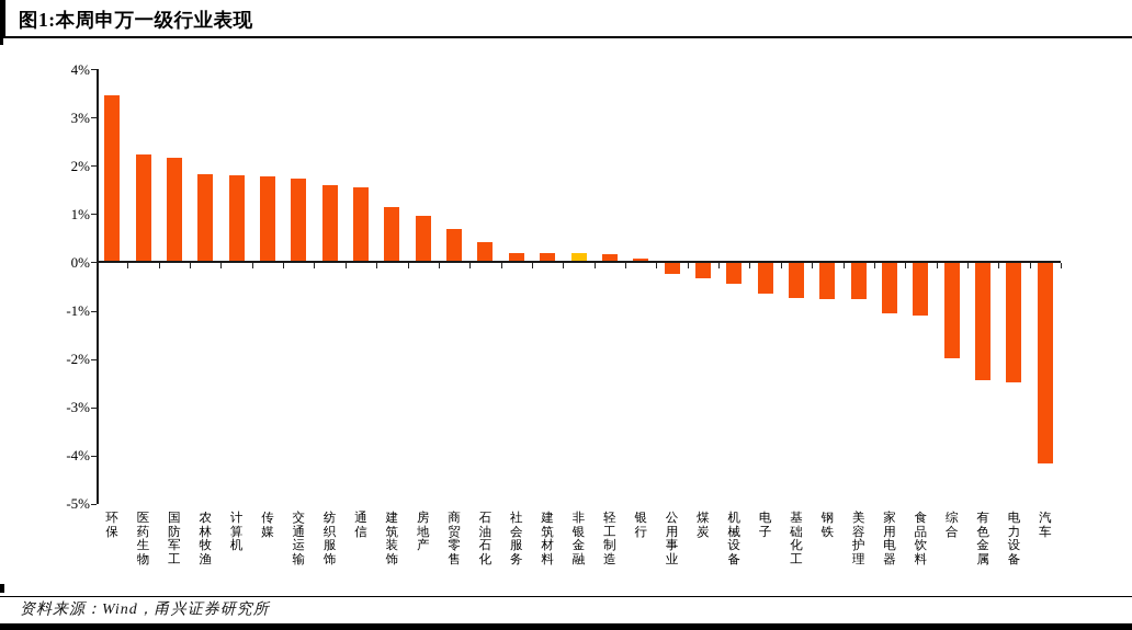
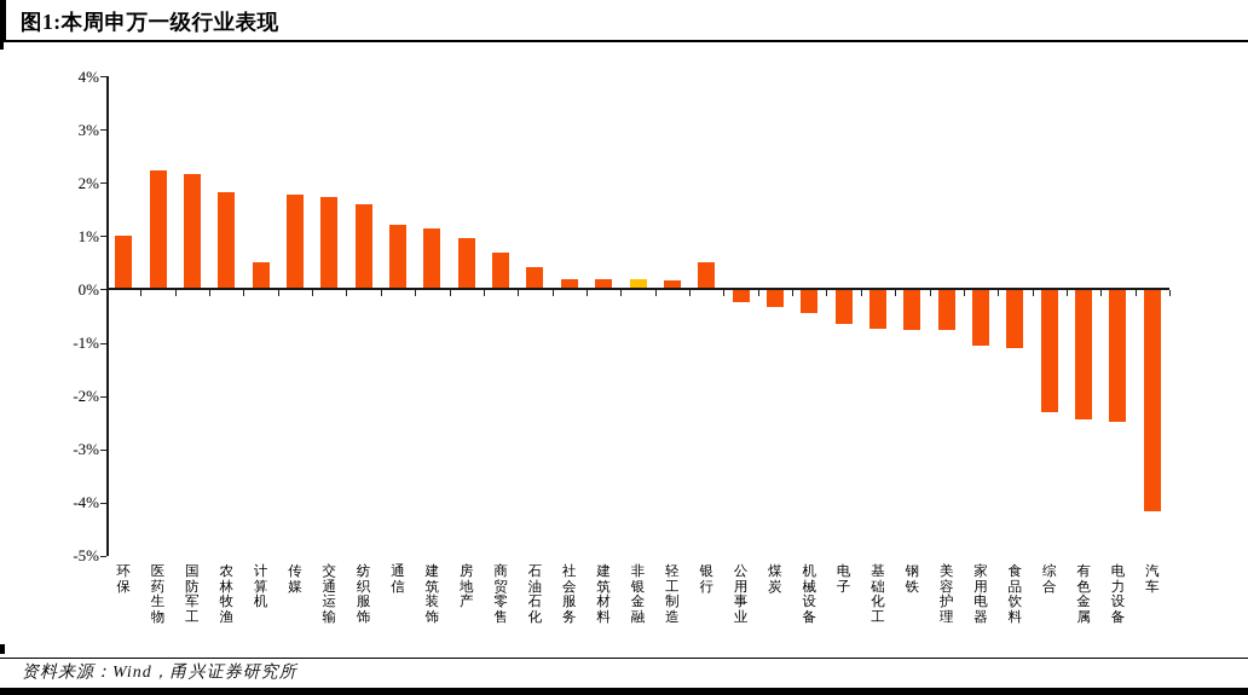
环保: 3.5% -> 1.0%
计算机: 1.8% -> 0.5%
通信: 1.6% -> 1.2%
银行: 0.1% -> 0.5%
综合: -2.0% -> -2.3%
